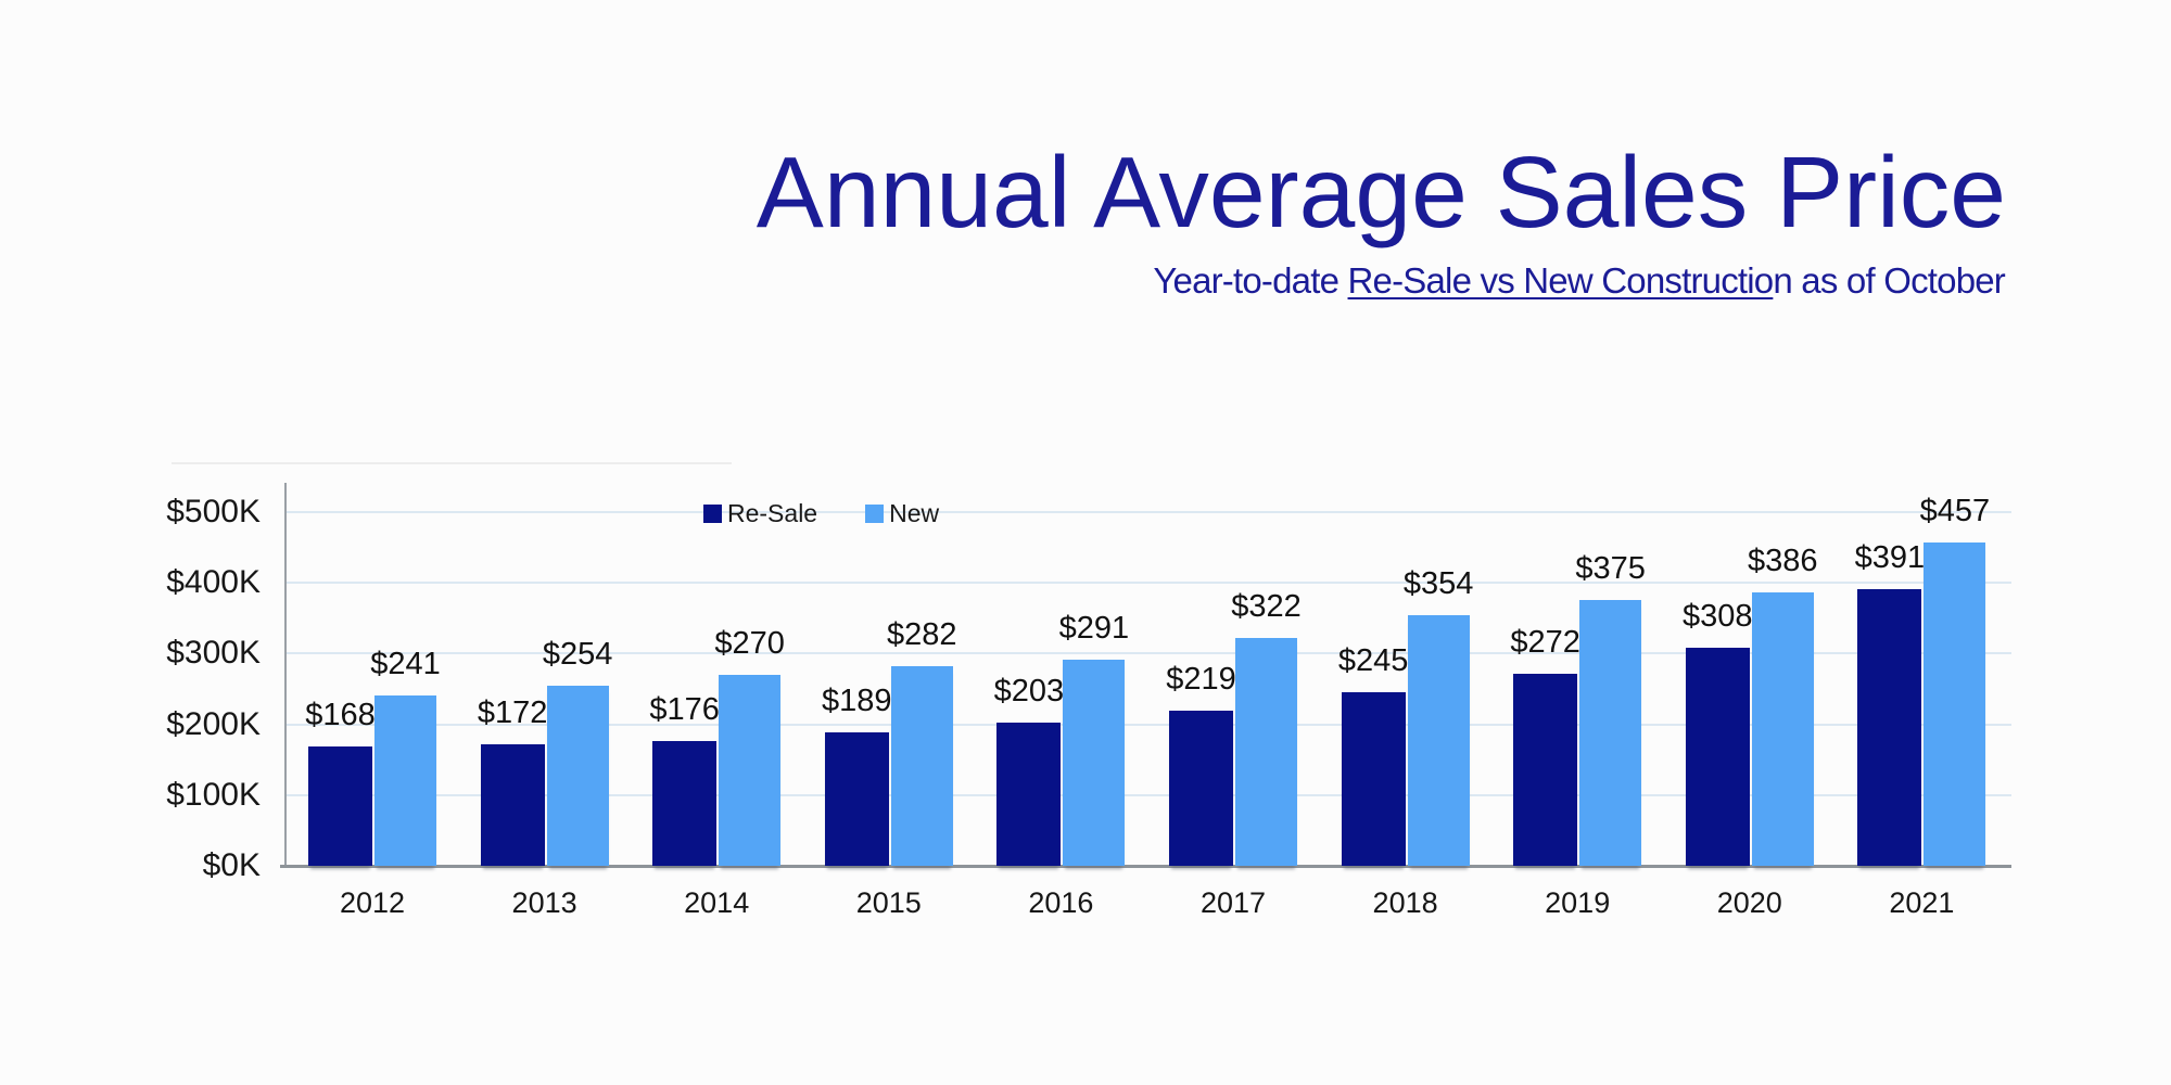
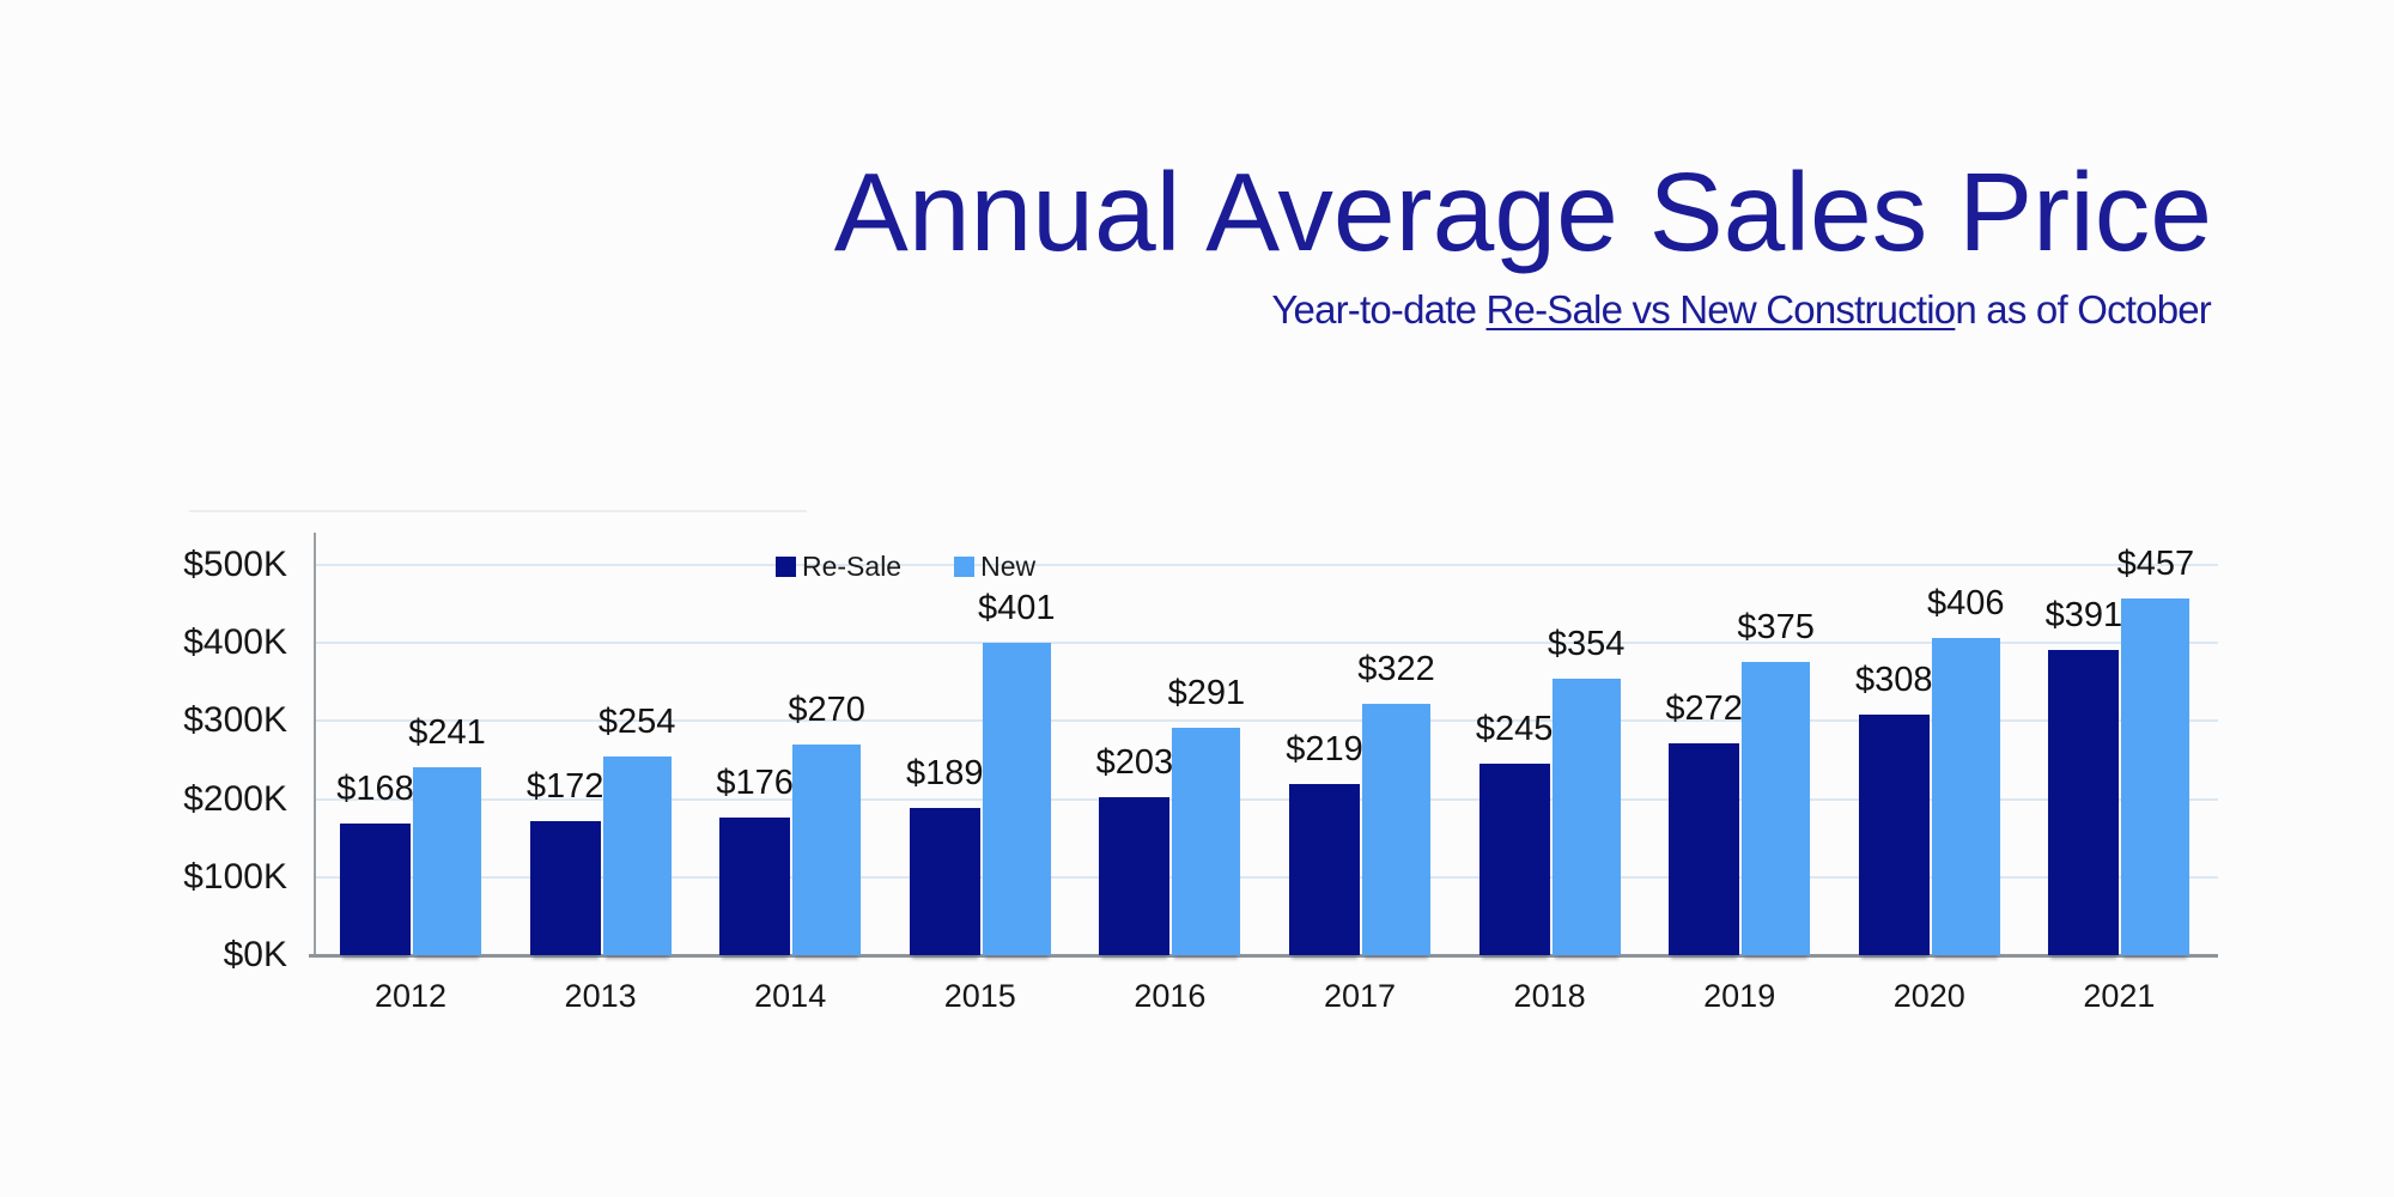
New/2015: $282 -> $401
New/2020: $386 -> $406
